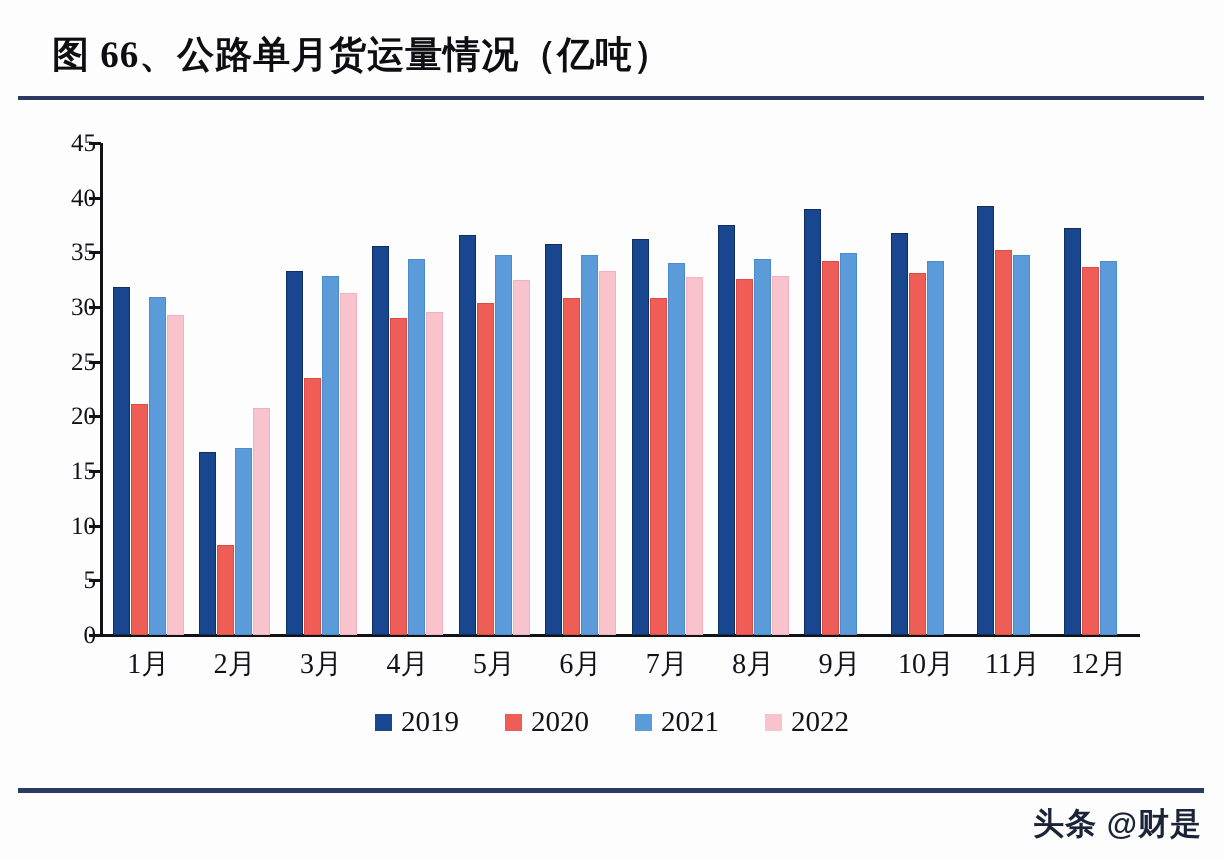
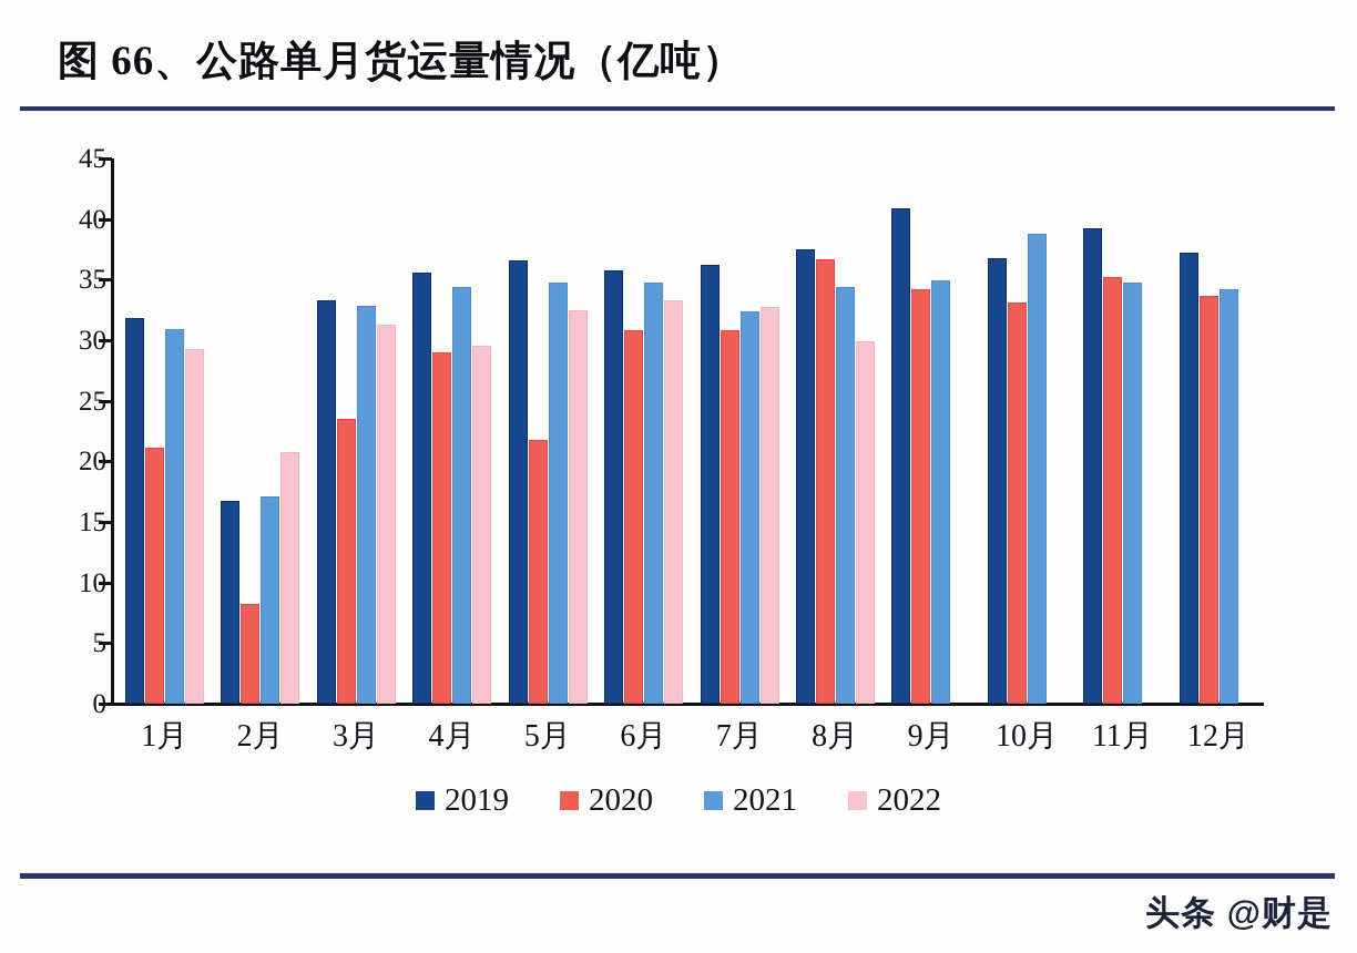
2020/5月: 30.4 -> 21.8
2021/7月: 34.0 -> 32.4
2020/8月: 32.6 -> 36.7
2022/8月: 32.8 -> 29.9
2019/9月: 39.0 -> 40.9
2021/10月: 34.2 -> 38.8
